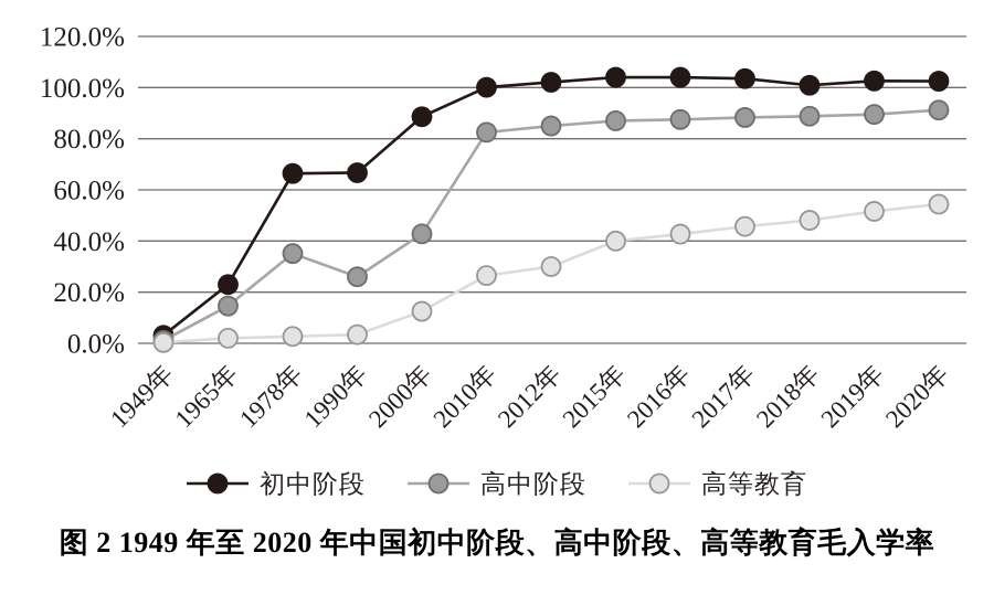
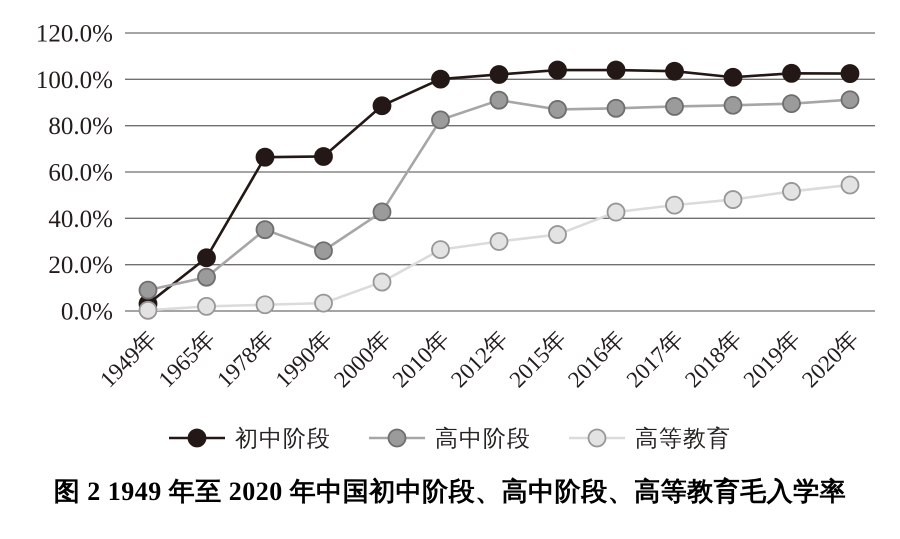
高中阶段/1949年: 1% -> 9%
高中阶段/2012年: 85% -> 91%
高等教育/2015年: 40% -> 33%
